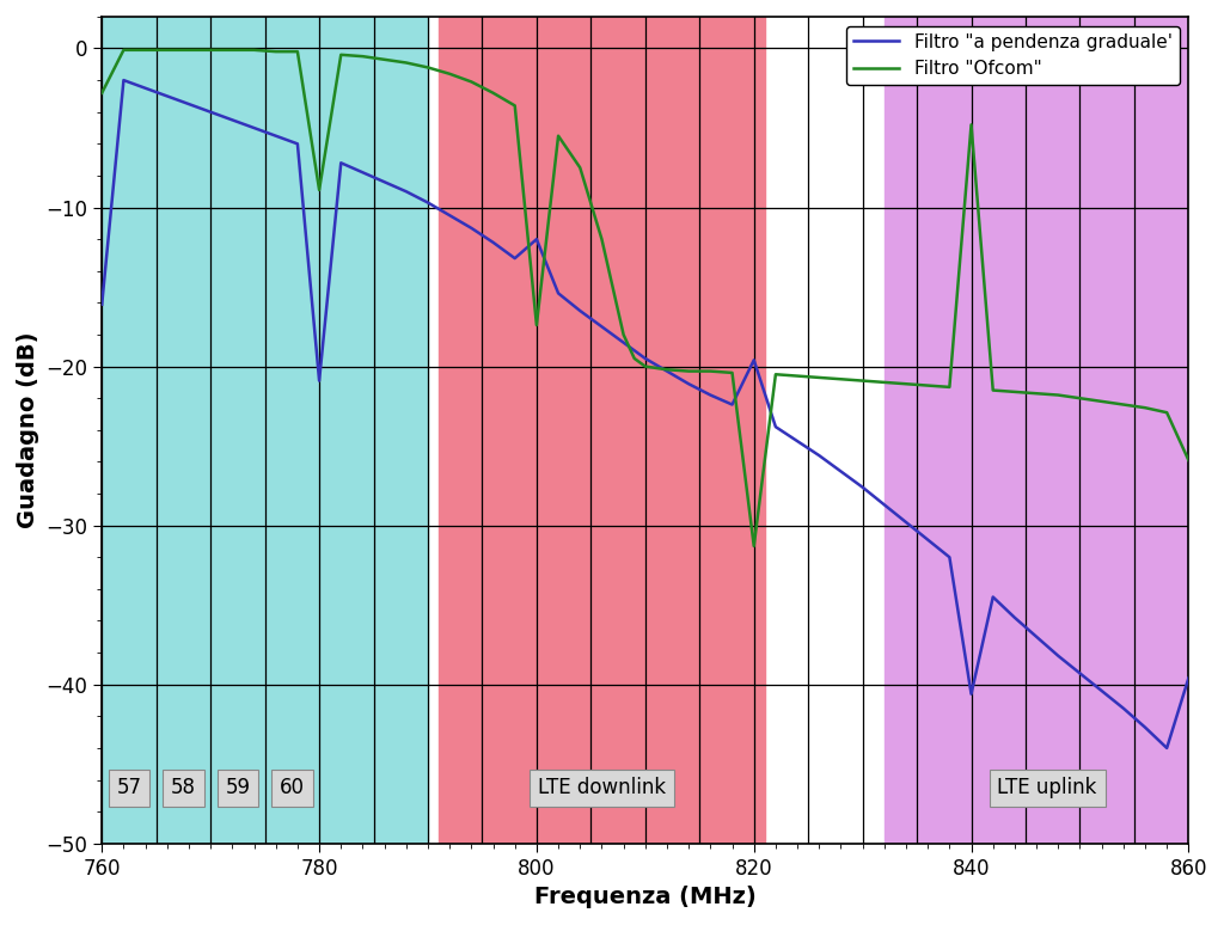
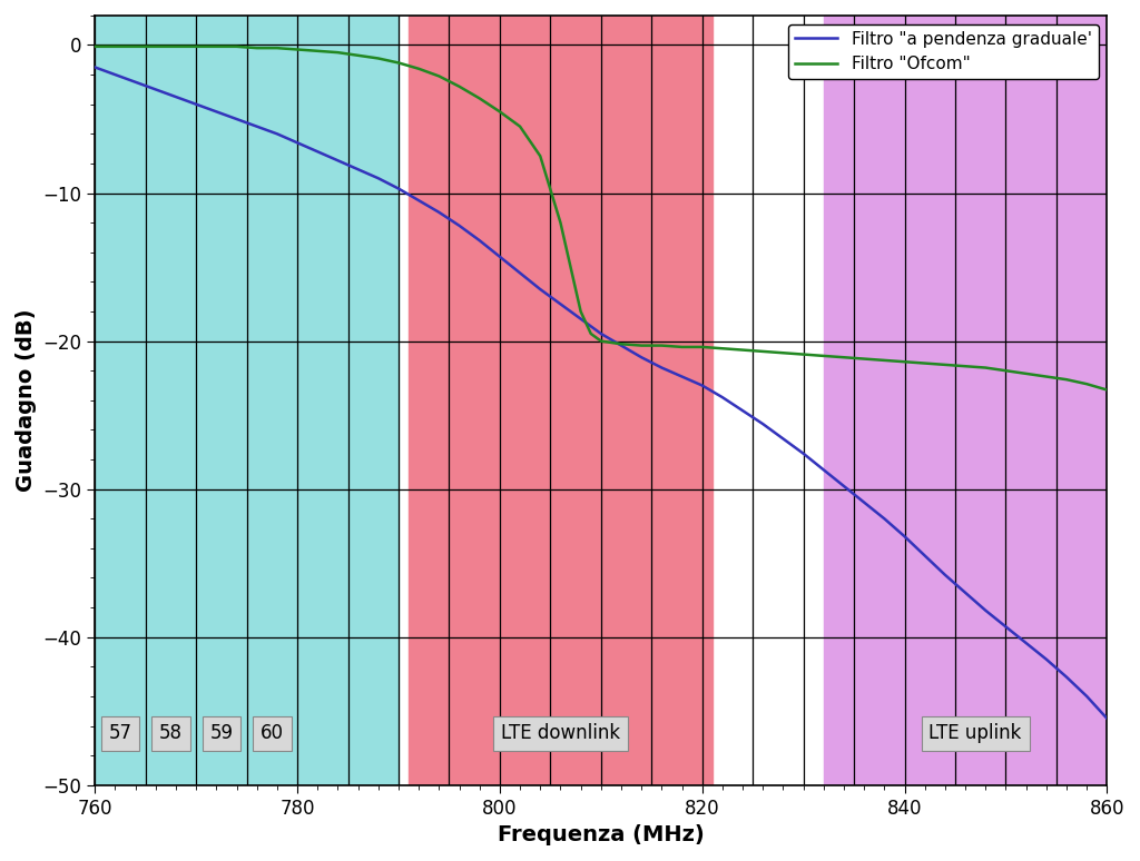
Filtro "a pendenza graduale'/760: -16.1 -> -1.5
Filtro "Ofcom"/760: -2.8 -> -0.1
Filtro "a pendenza graduale'/780: -20.9 -> -6.6
Filtro "Ofcom"/780: -8.9 -> -0.3
Filtro "a pendenza graduale'/800: -12.0 -> -14.3
Filtro "Ofcom"/800: -17.4 -> -4.5
Filtro "a pendenza graduale'/820: -19.6 -> -23.0
Filtro "Ofcom"/820: -31.3 -> -20.4
Filtro "a pendenza graduale'/840: -40.6 -> -33.2
Filtro "Ofcom"/840: -4.8 -> -21.4
Filtro "a pendenza graduale'/860: -39.6 -> -45.5
Filtro "Ofcom"/860: -25.9 -> -23.3
